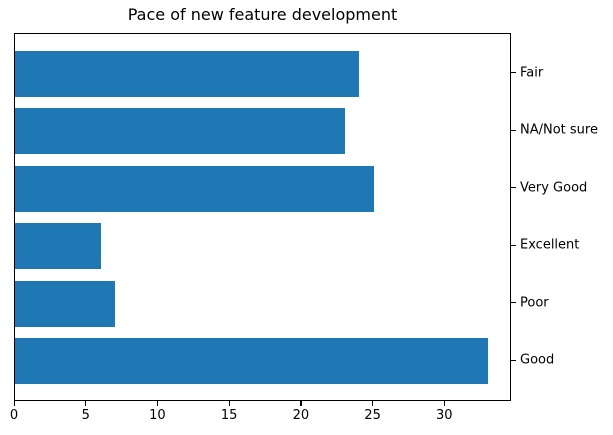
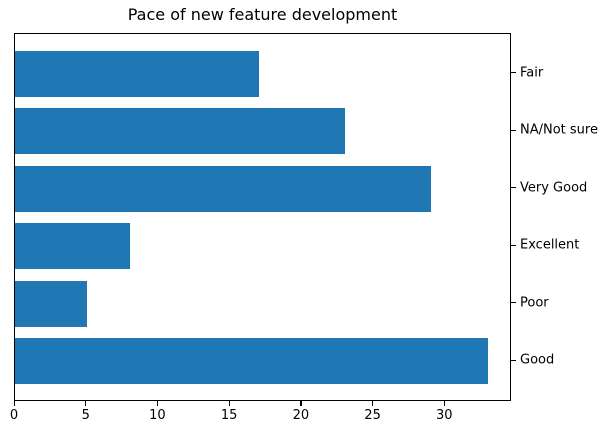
Fair: 24 -> 17
Very Good: 25 -> 29
Excellent: 6 -> 8
Poor: 7 -> 5
